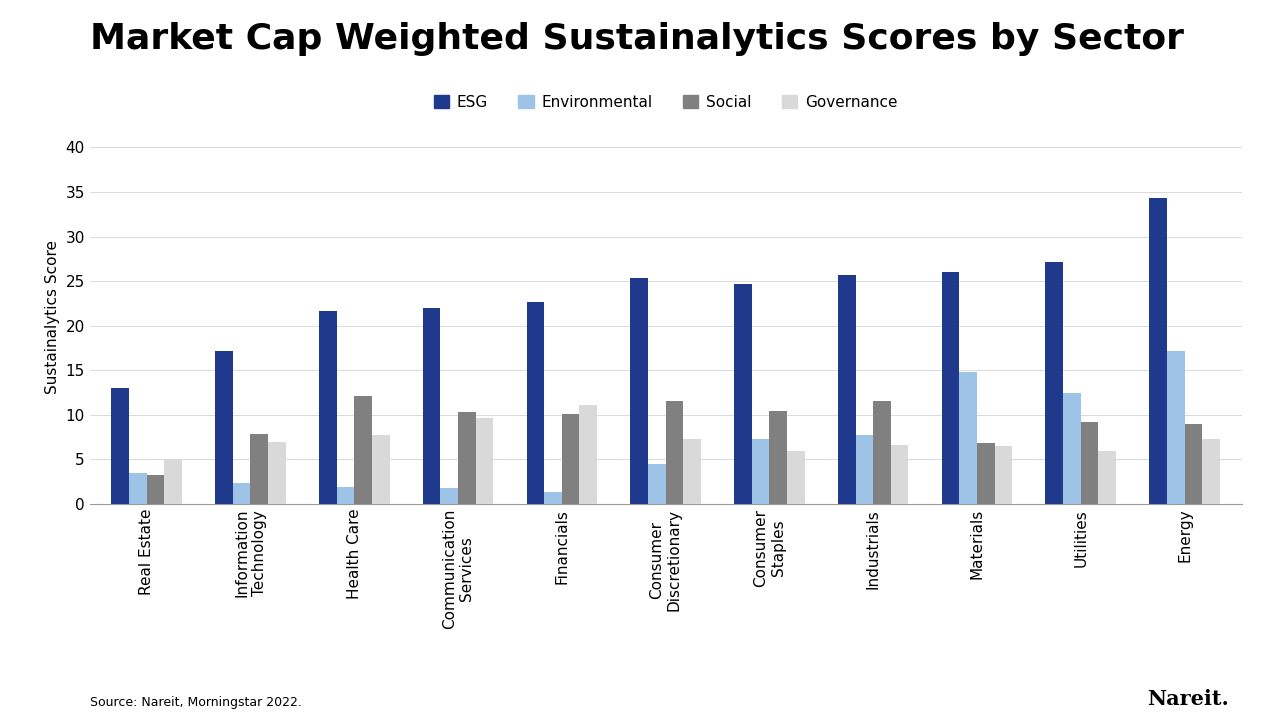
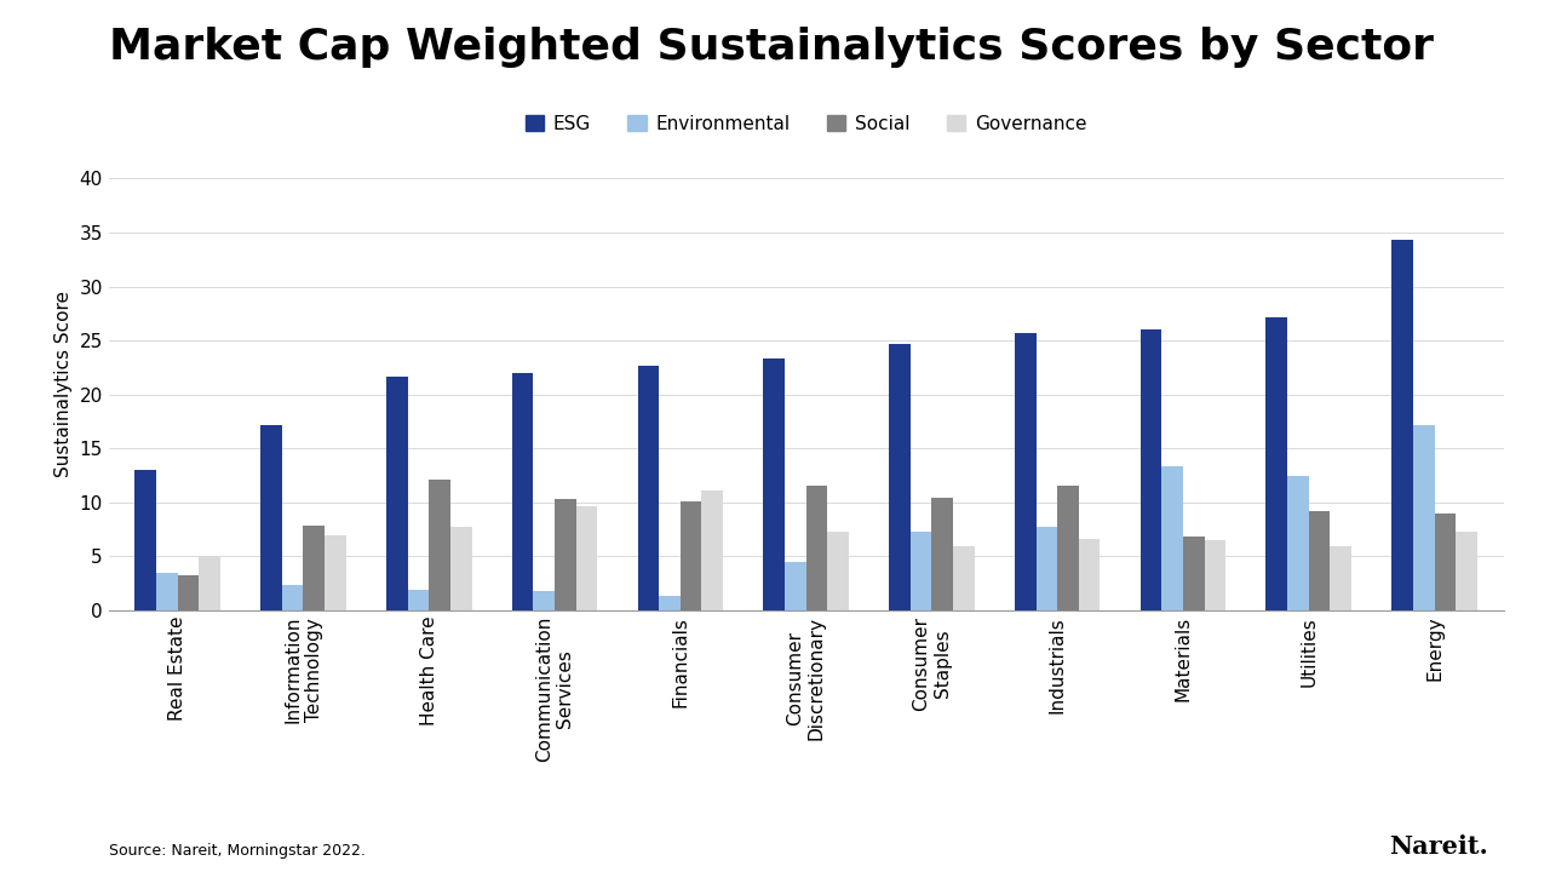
ESG/Consumer Discretionary: 25.4 -> 23.3
Environmental/Materials: 14.8 -> 13.3
